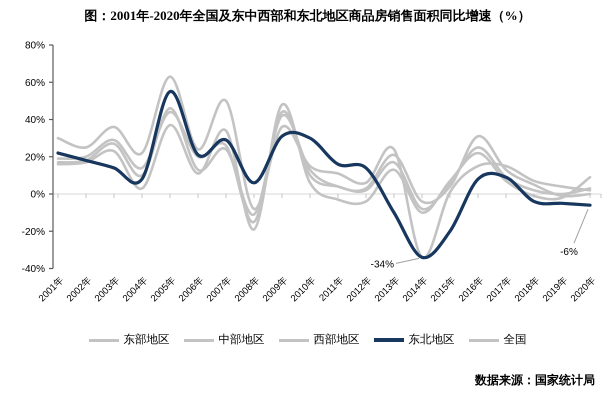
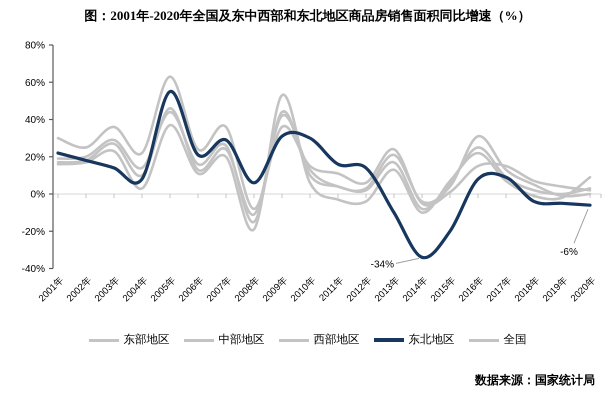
全国/2006年: 20% -> 16%
东部地区/2007年: 34% -> 20%
西部地区/2007年: 50% -> 36%
东部地区/2009年: 48% -> 53%
西部地区/2014年: -34% -> -5%
